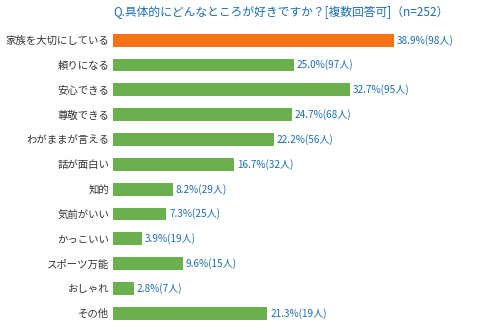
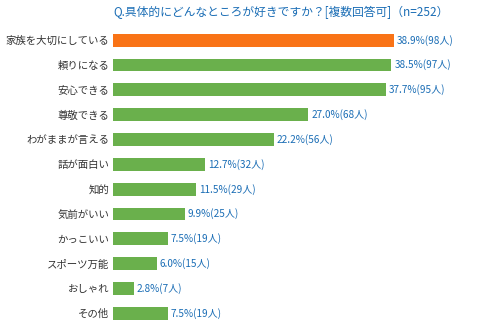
頼りになる: 25.0 -> 38.5
安心できる: 32.7 -> 37.7
尊敬できる: 24.7 -> 27.0
話が面白い: 16.7 -> 12.7
知的: 8.2 -> 11.5
気前がいい: 7.3 -> 9.9
かっこいい: 3.9 -> 7.5
スポーツ万能: 9.6 -> 6.0
その他: 21.3 -> 7.5
